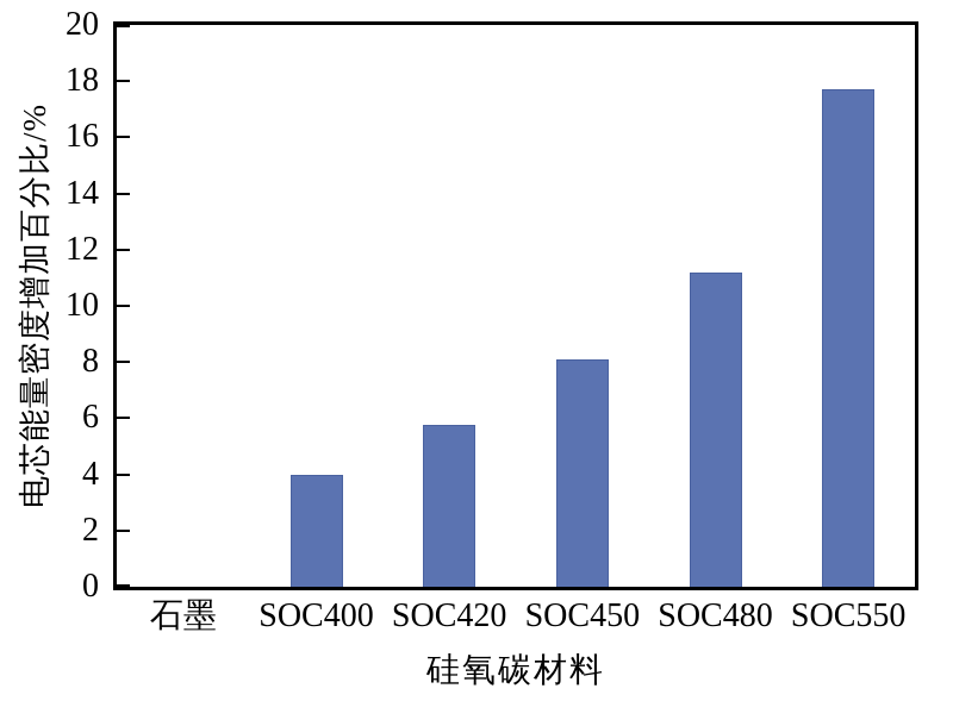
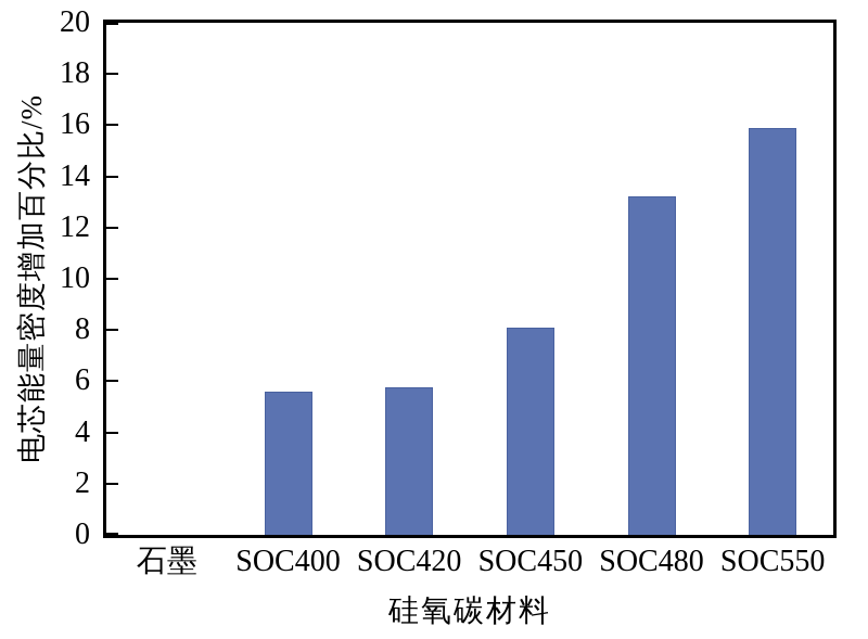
SOC400: 4.0 -> 5.6
SOC480: 11.2 -> 13.2
SOC550: 17.7 -> 15.9
